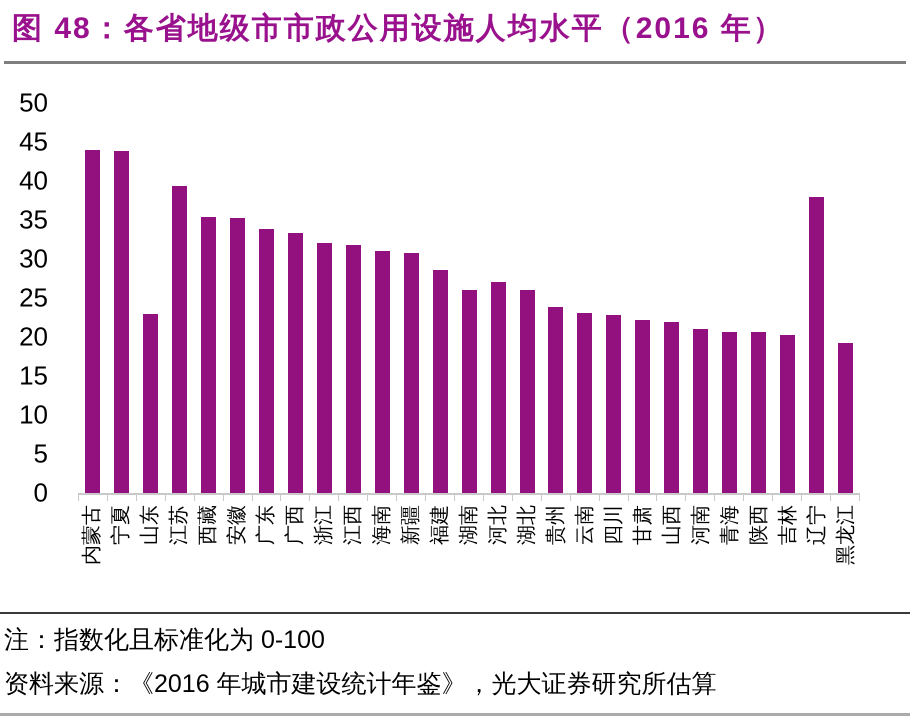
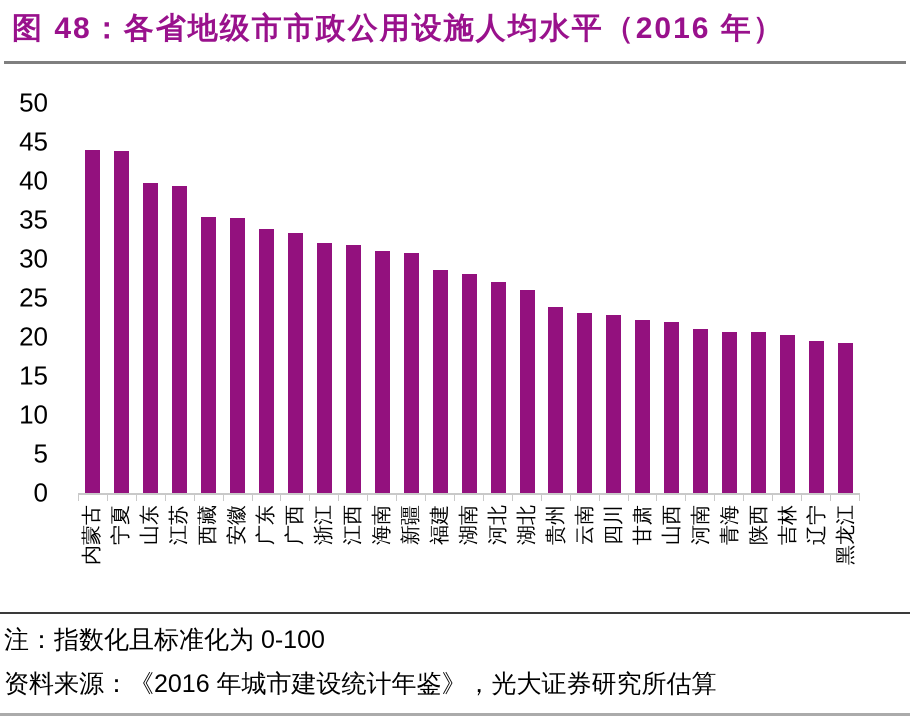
山东: 23 -> 40
湖南: 26 -> 28
辽宁: 38 -> 20
